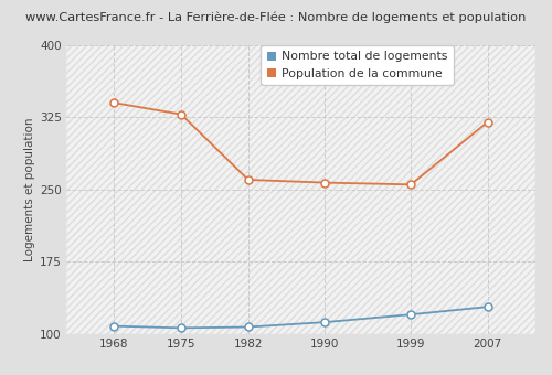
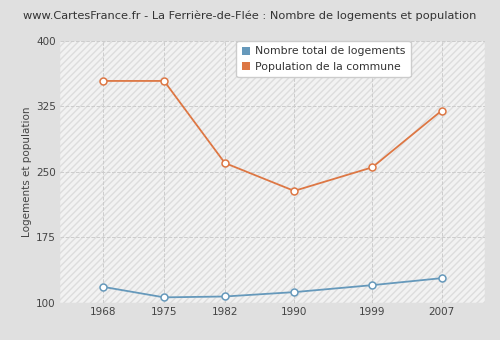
Nombre total de logements/1968: 108 -> 118
Population de la commune/1968: 340 -> 354
Population de la commune/1975: 328 -> 354
Population de la commune/1990: 257 -> 228
